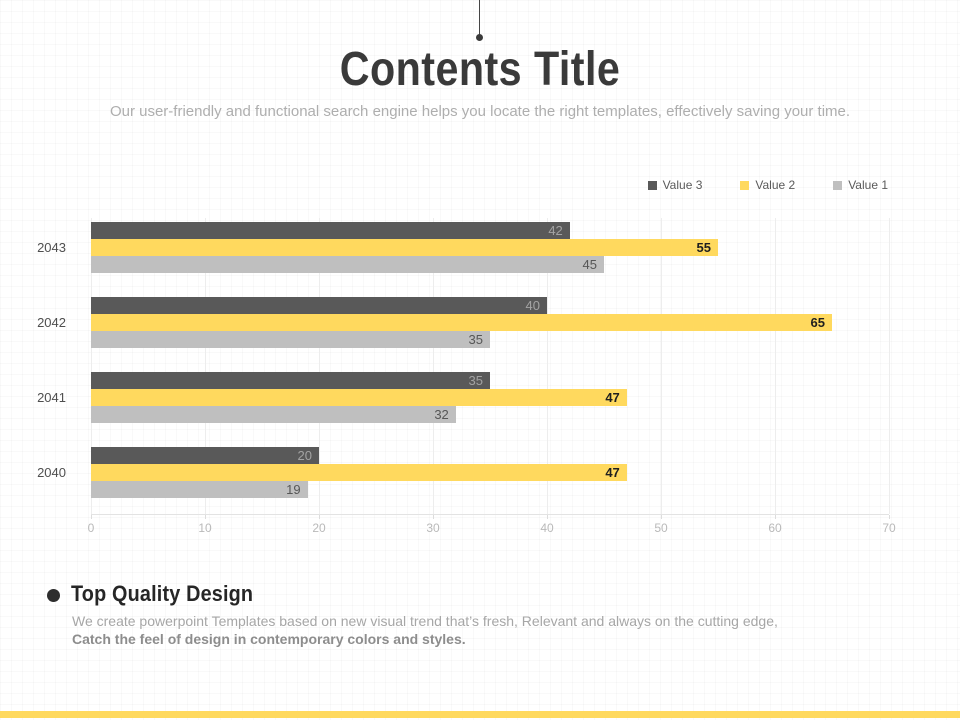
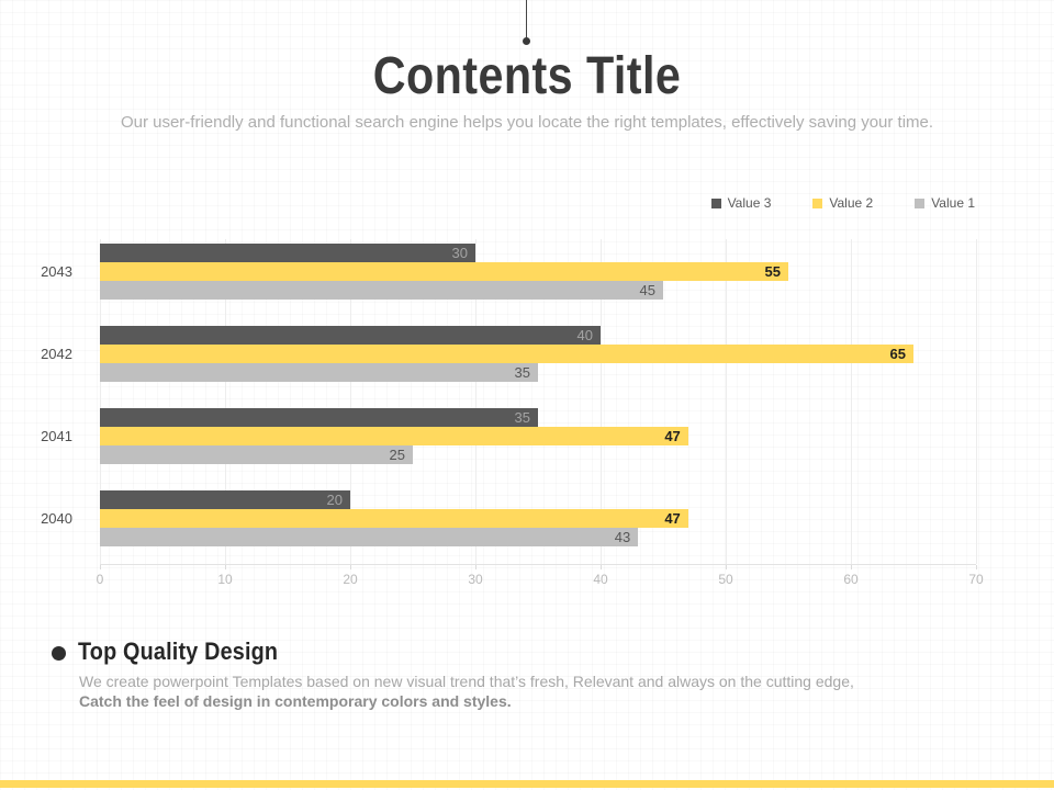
Value 3/2043: 42 -> 30
Value 1/2041: 32 -> 25
Value 1/2040: 19 -> 43
